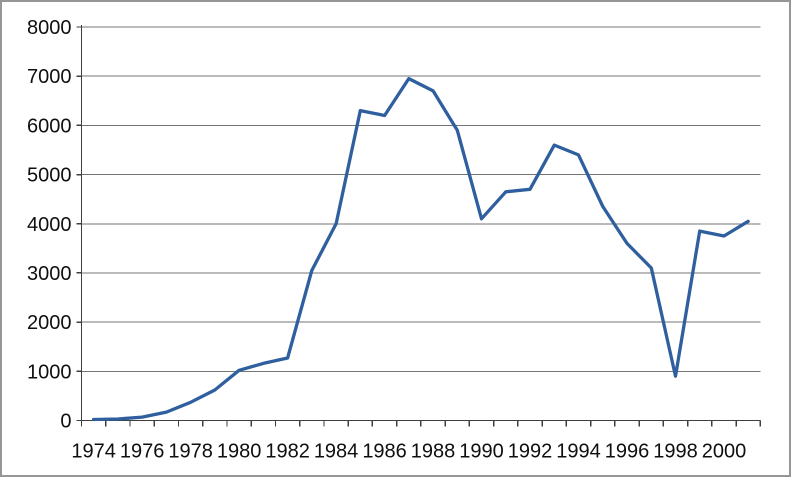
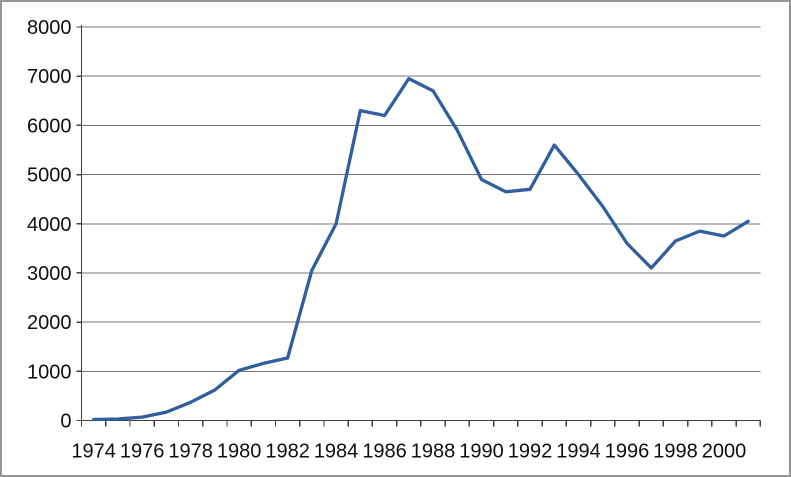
1990: 4100 -> 4900
1994: 5400 -> 5000
1998: 900 -> 3600
